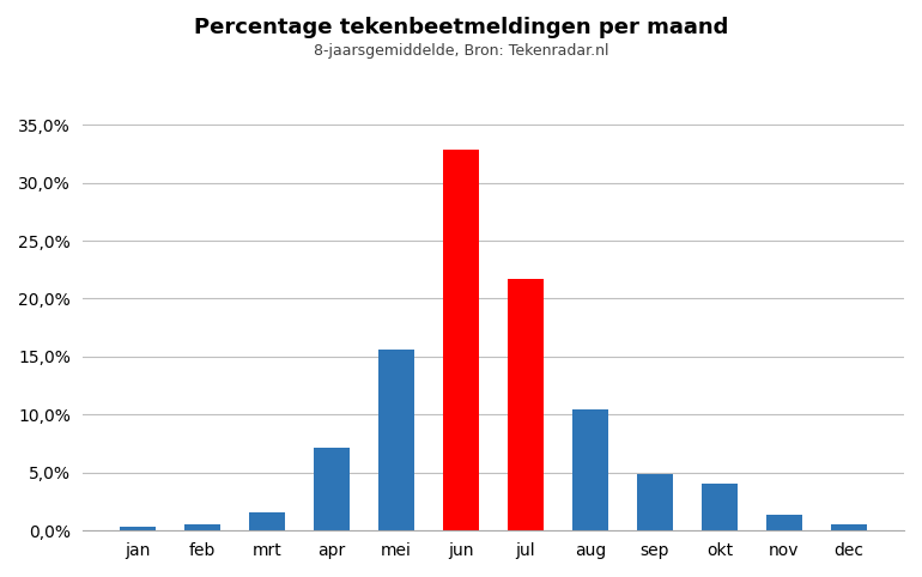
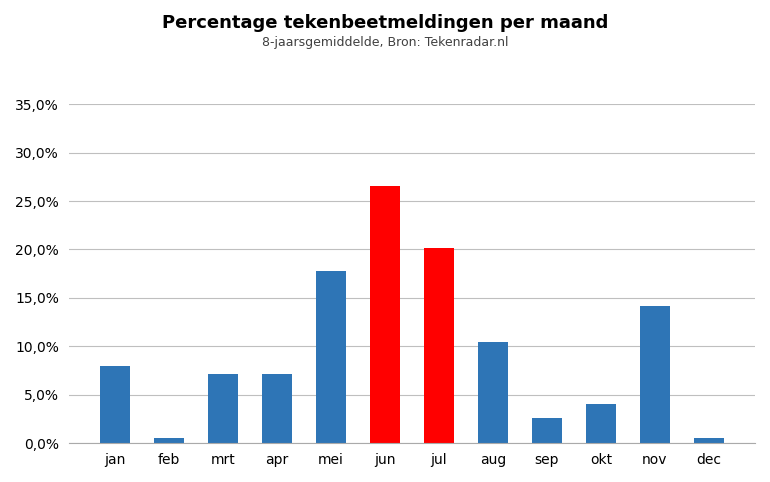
jan: 0,3% -> 8,0%
mrt: 1,6% -> 7,2%
mei: 15,6% -> 17,8%
jun: 32,8% -> 26,6%
jul: 21,7% -> 20,2%
sep: 4,9% -> 2,6%
nov: 1,4% -> 14,2%
